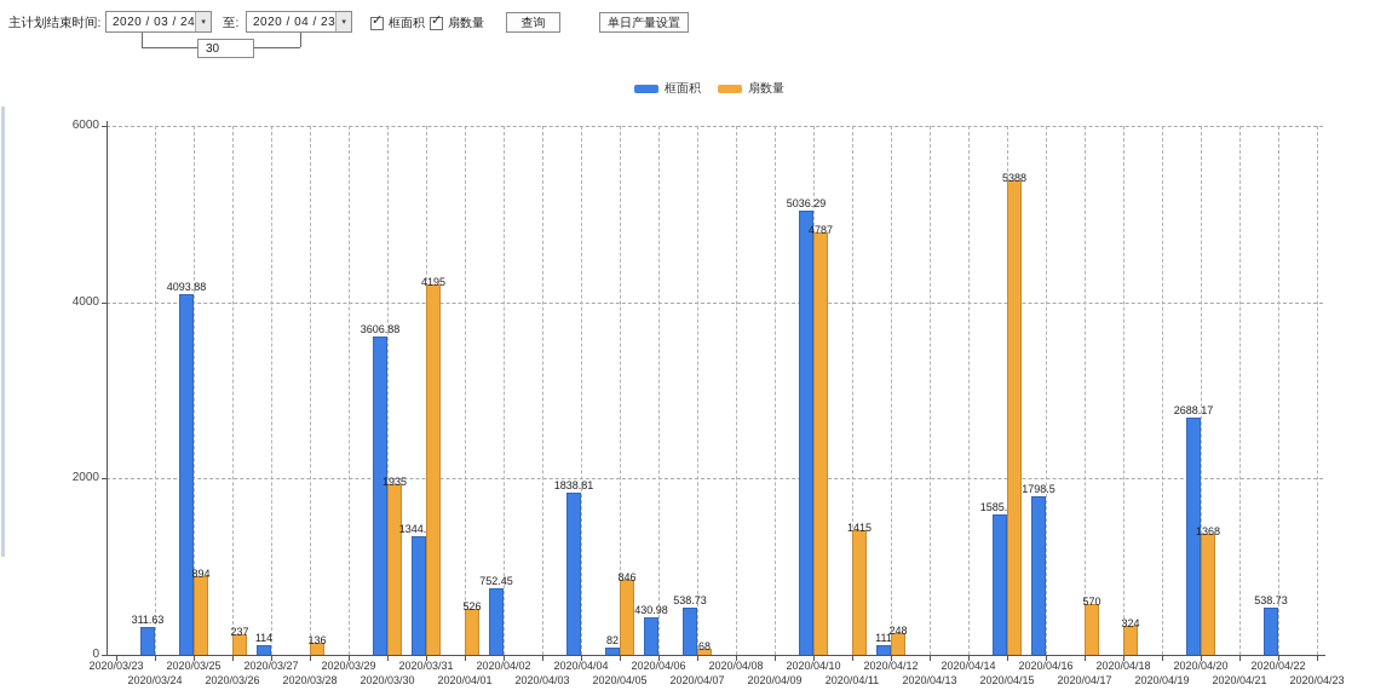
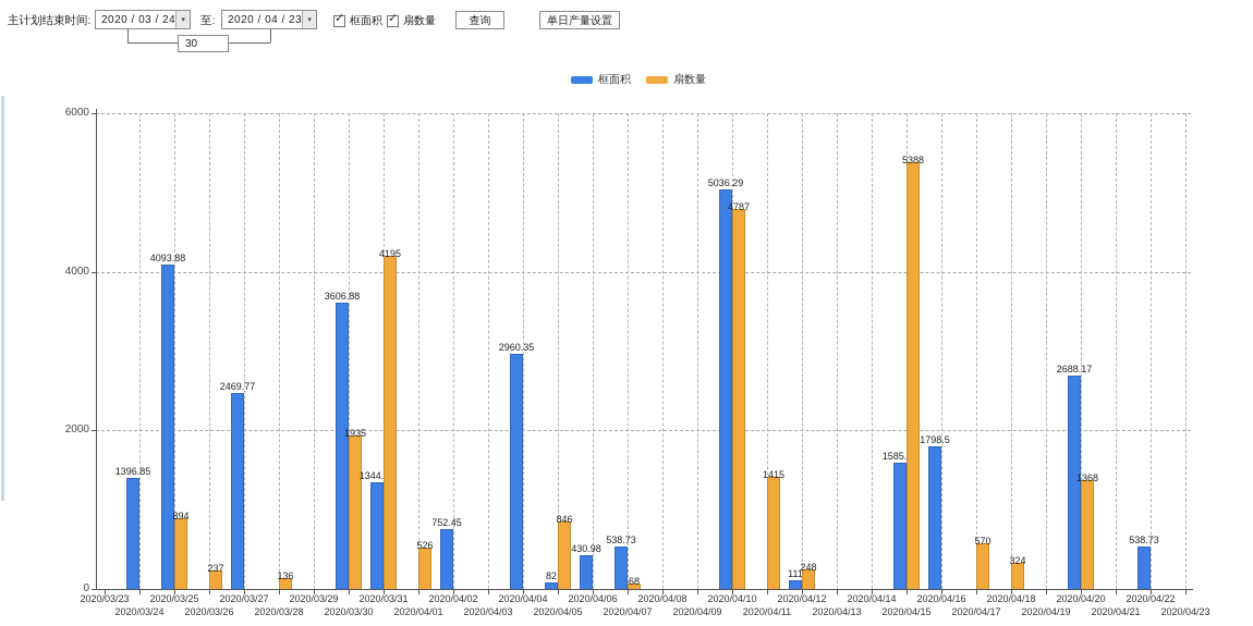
框面积/2020/03/24: 311.63 -> 1396.85
框面积/2020/03/27: 114 -> 2469.77
框面积/2020/04/04: 1838.81 -> 2960.35
